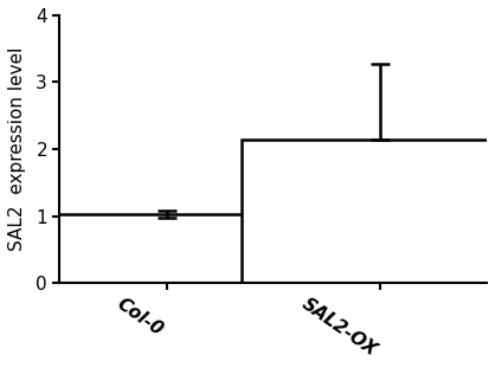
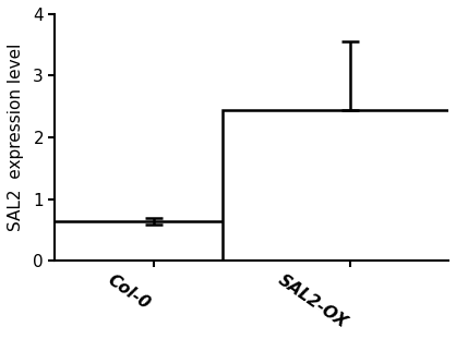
Col-0: 1.03 -> 0.64
SAL2-OX: 2.15 -> 2.44
